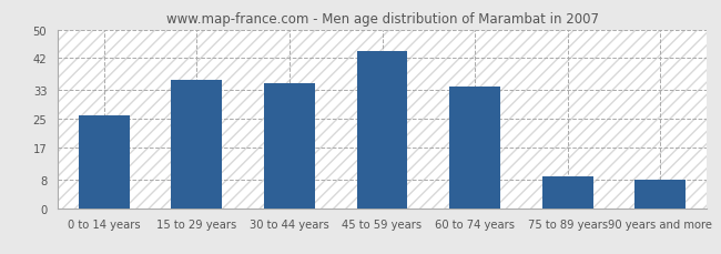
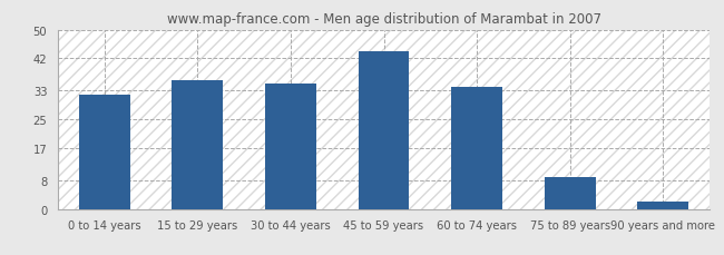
0 to 14 years: 26 -> 32
90 years and more: 8 -> 2
